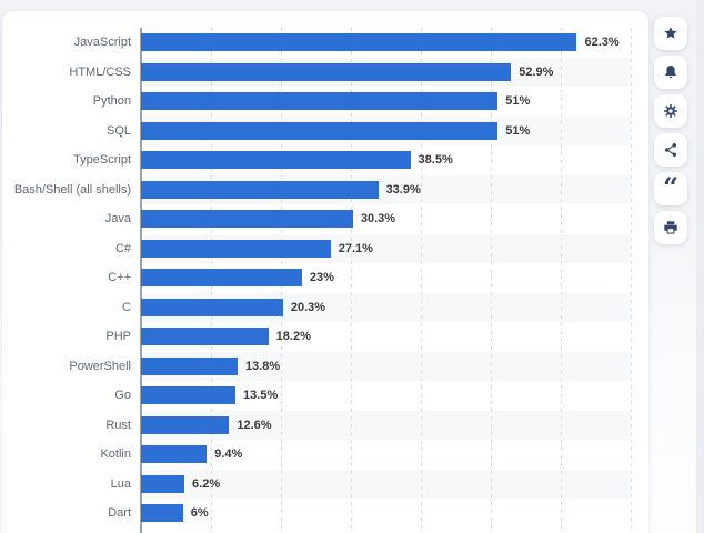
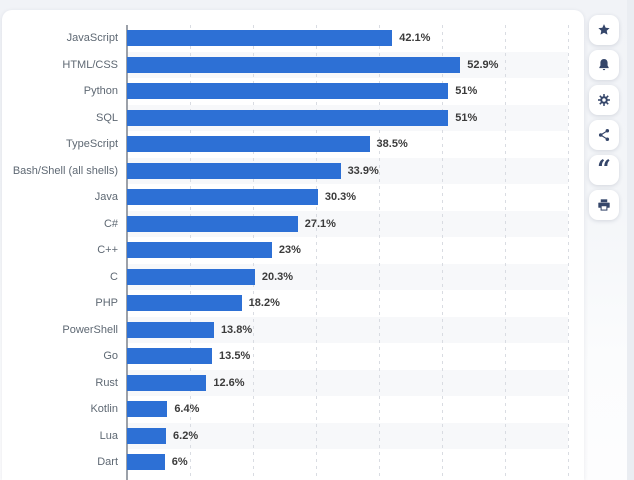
JavaScript: 62.3% -> 42.1%
Kotlin: 9.4% -> 6.4%
